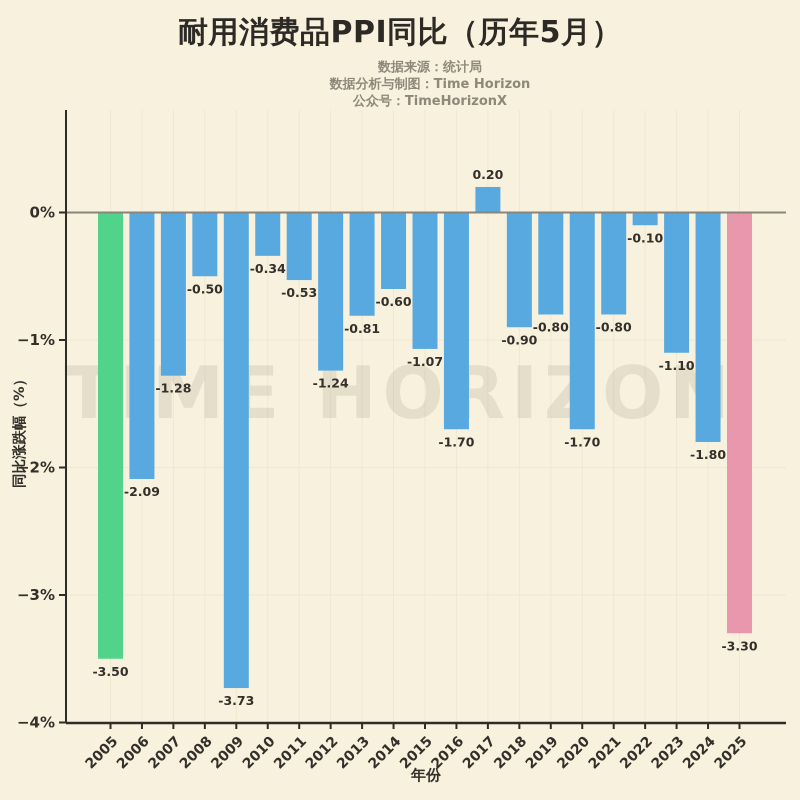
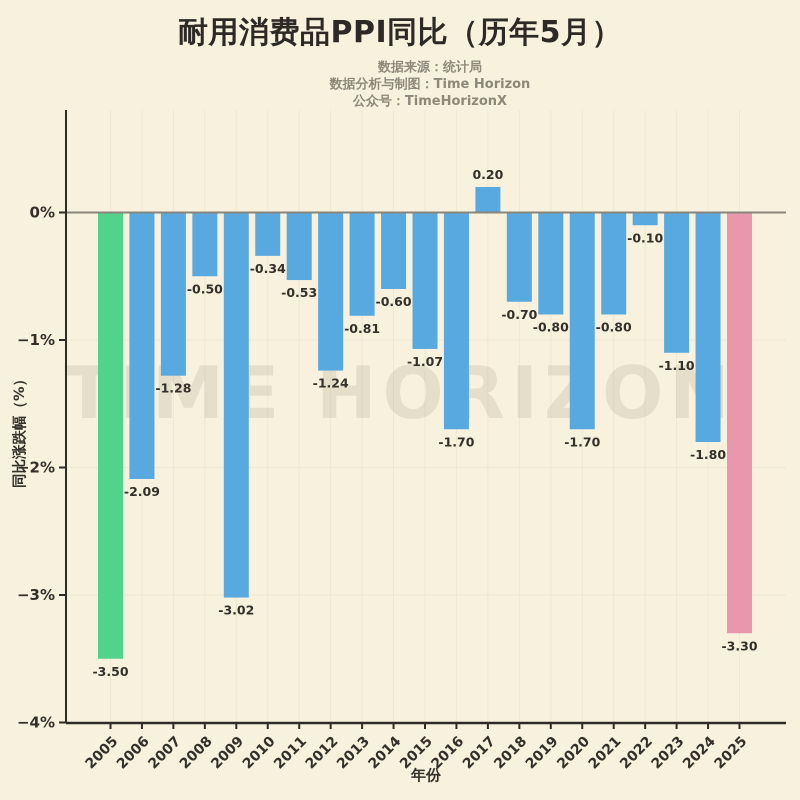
2009: -3.73 -> -3.02
2018: -0.90 -> -0.70
